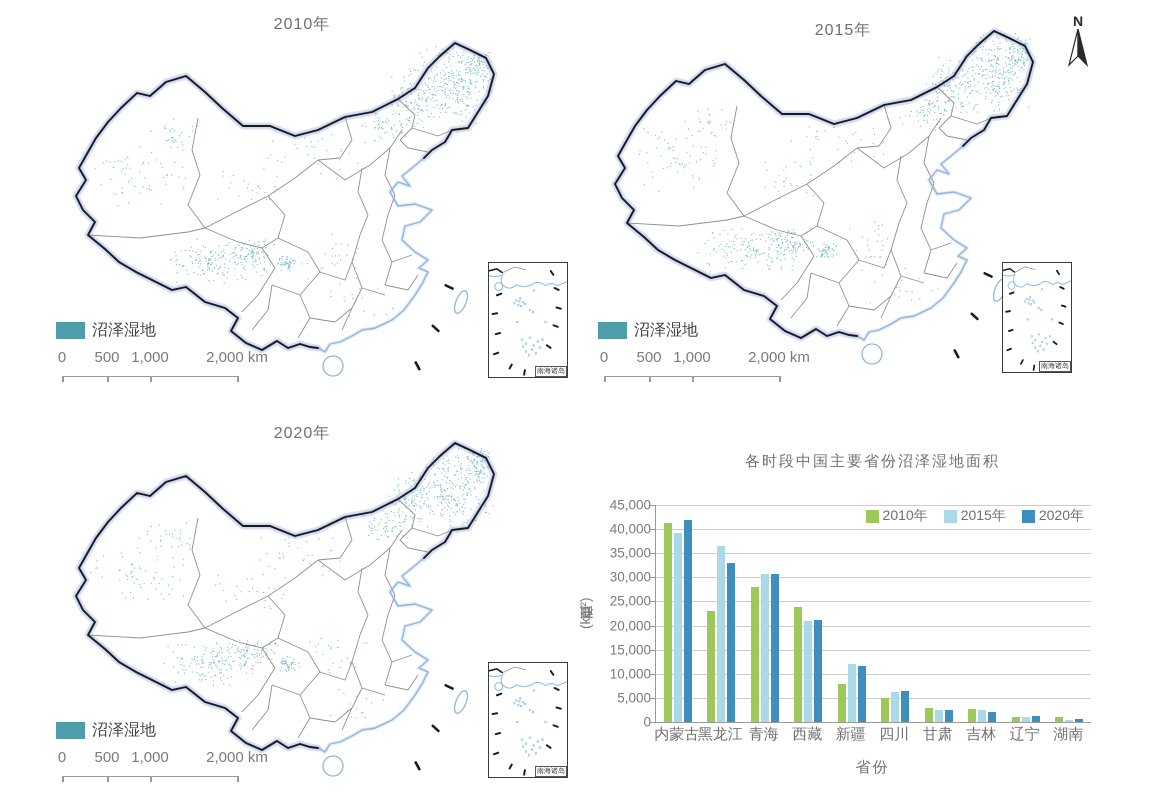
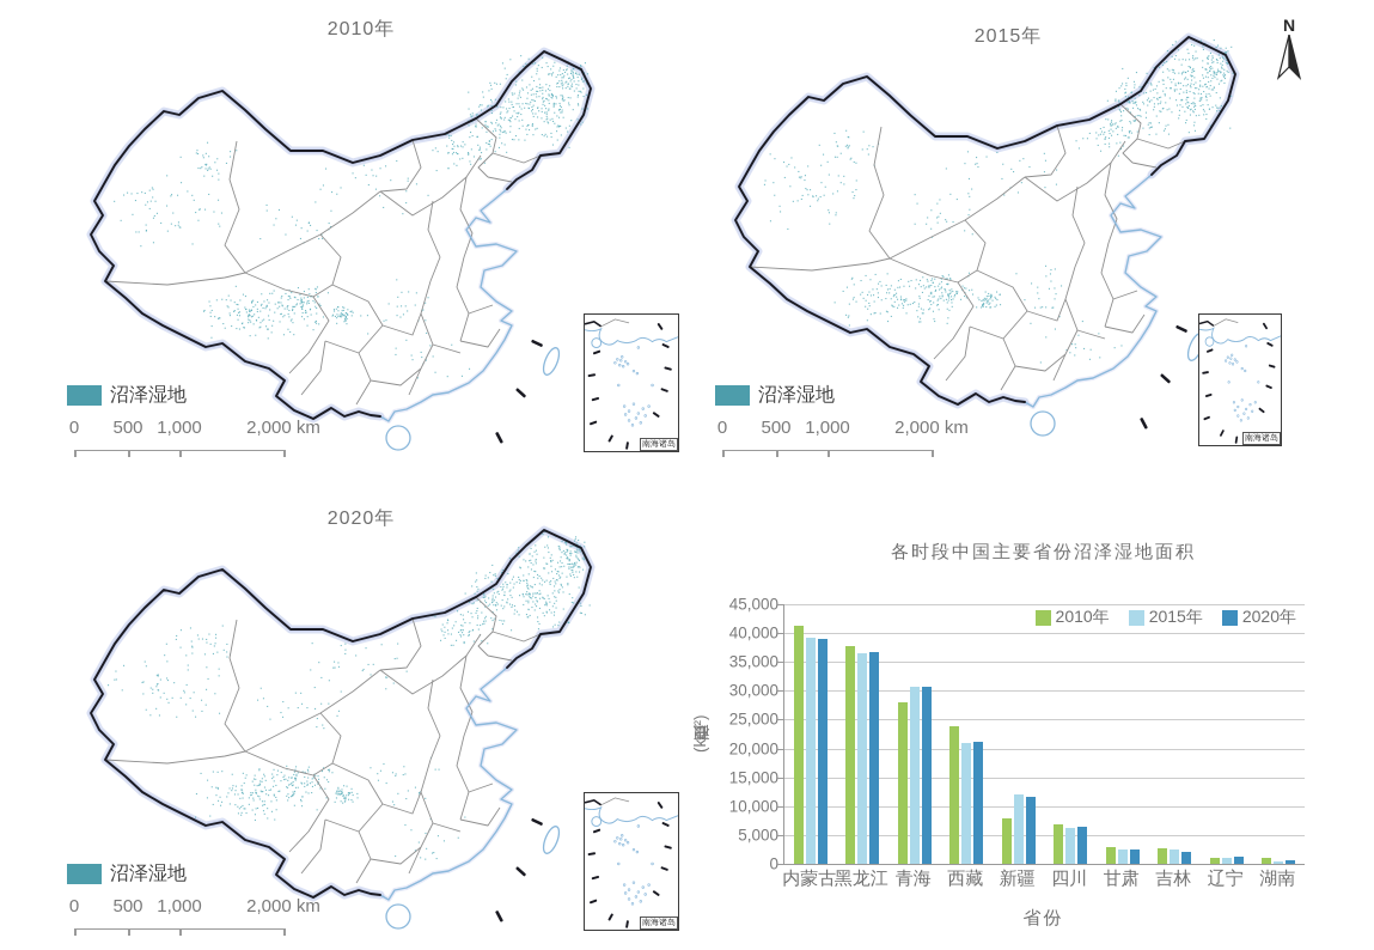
2020年/内蒙古: 42000 -> 39000
2010年/黑龙江: 23000 -> 38000
2020年/黑龙江: 33000 -> 37000
2010年/四川: 5000 -> 7000
